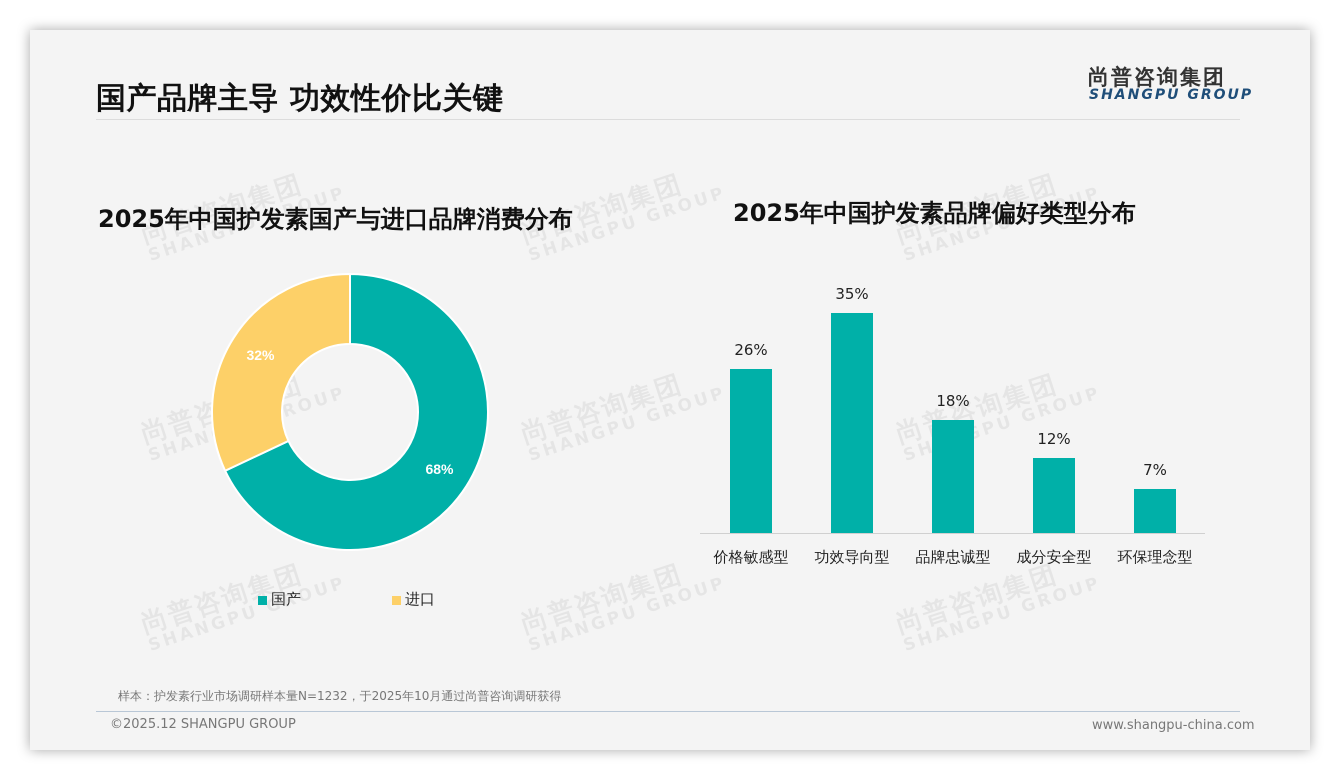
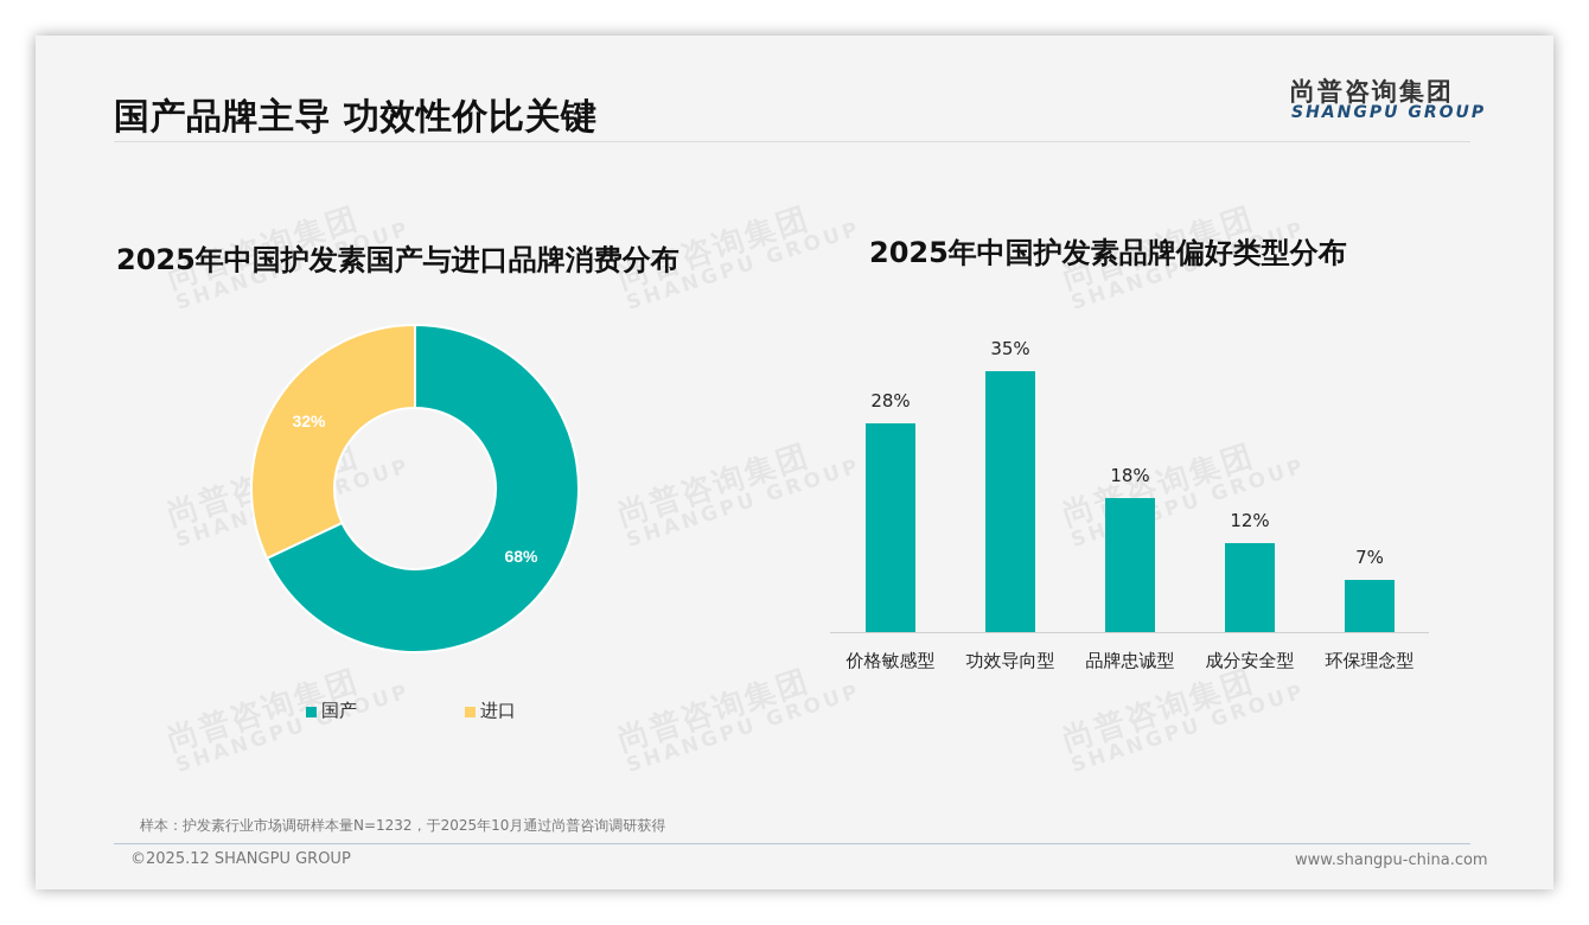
2025年中国护发素品牌偏好类型分布/价格敏感型: 26% -> 28%
